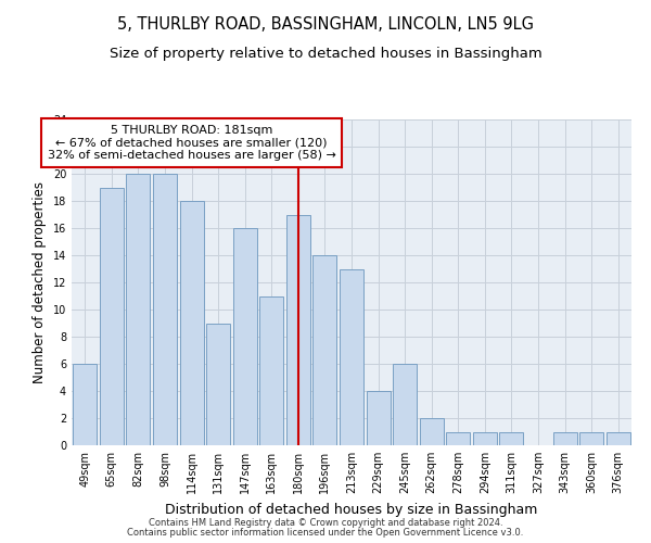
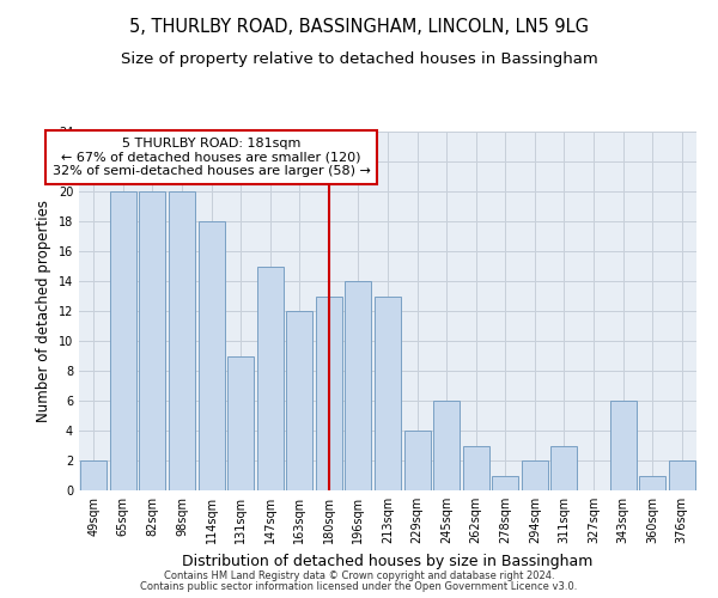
49sqm: 6 -> 2
65sqm: 19 -> 20
147sqm: 16 -> 15
163sqm: 11 -> 12
180sqm: 17 -> 13
262sqm: 2 -> 3
294sqm: 1 -> 2
311sqm: 1 -> 3
343sqm: 1 -> 6
376sqm: 1 -> 2
